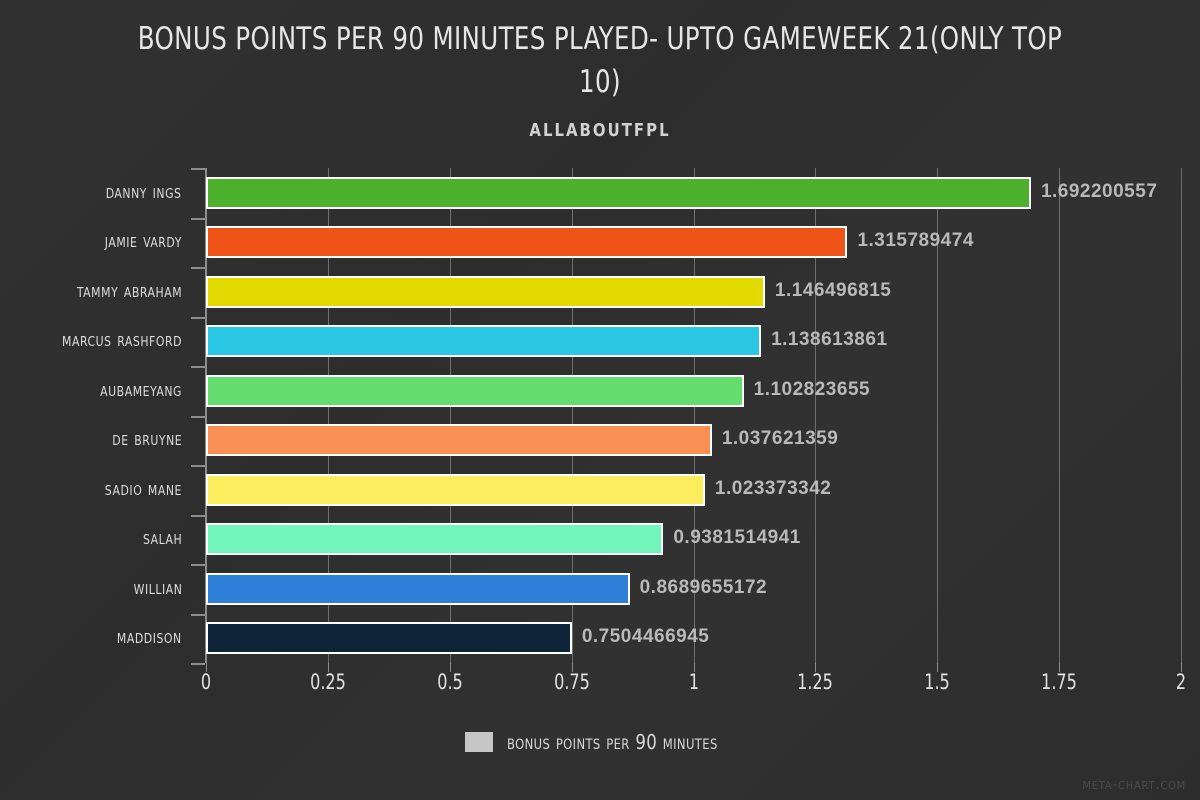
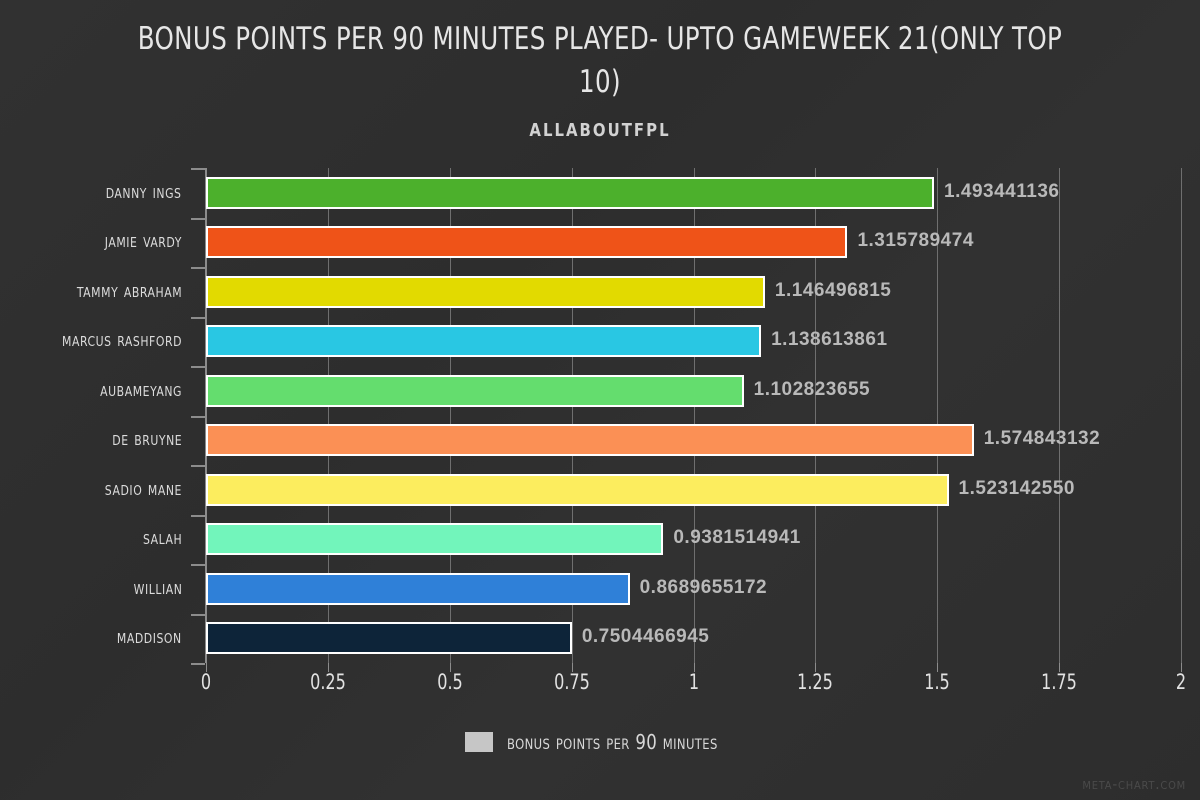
Danny Ings: 1.692200557 -> 1.493441136
De Bruyne: 1.037621359 -> 1.574843132
Sadio Mane: 1.023373342 -> 1.523142550
